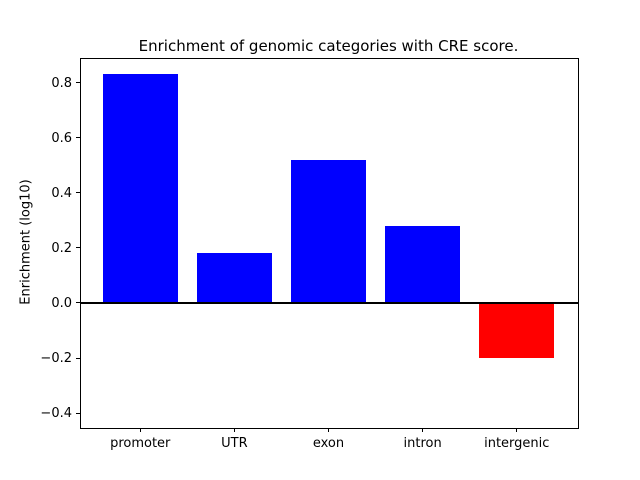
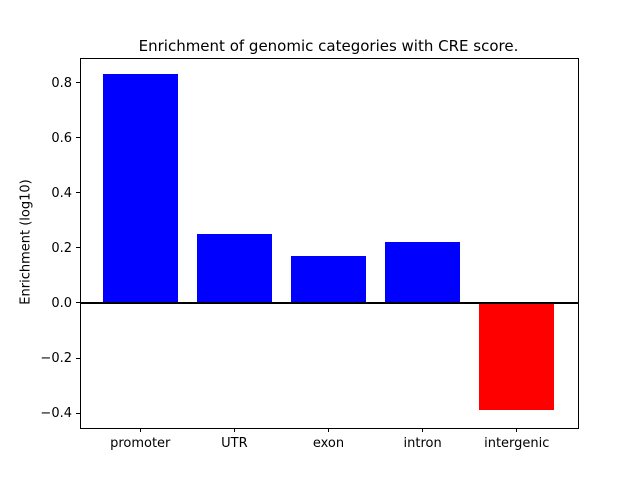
UTR: 0.18 -> 0.25
exon: 0.52 -> 0.17
intron: 0.28 -> 0.22
intergenic: -0.20 -> -0.39
